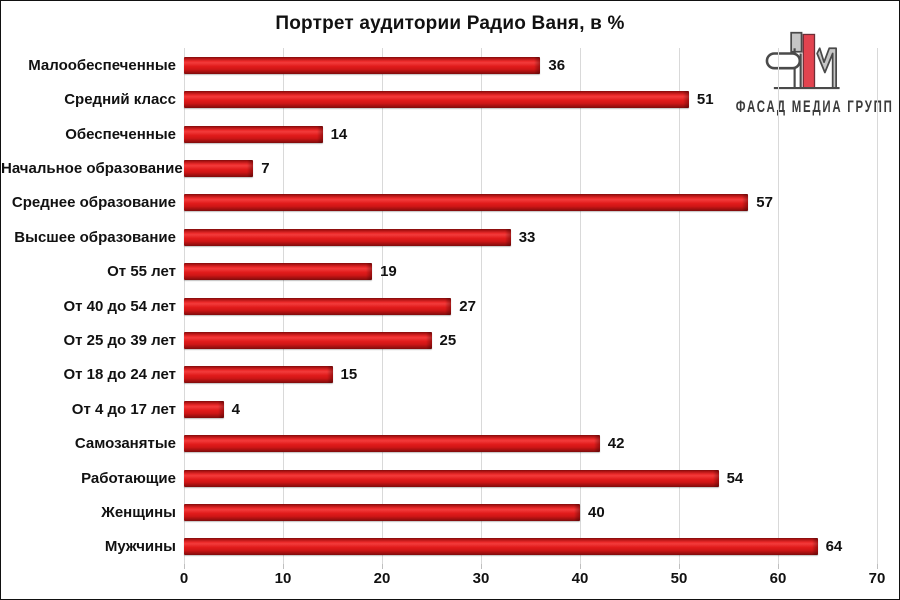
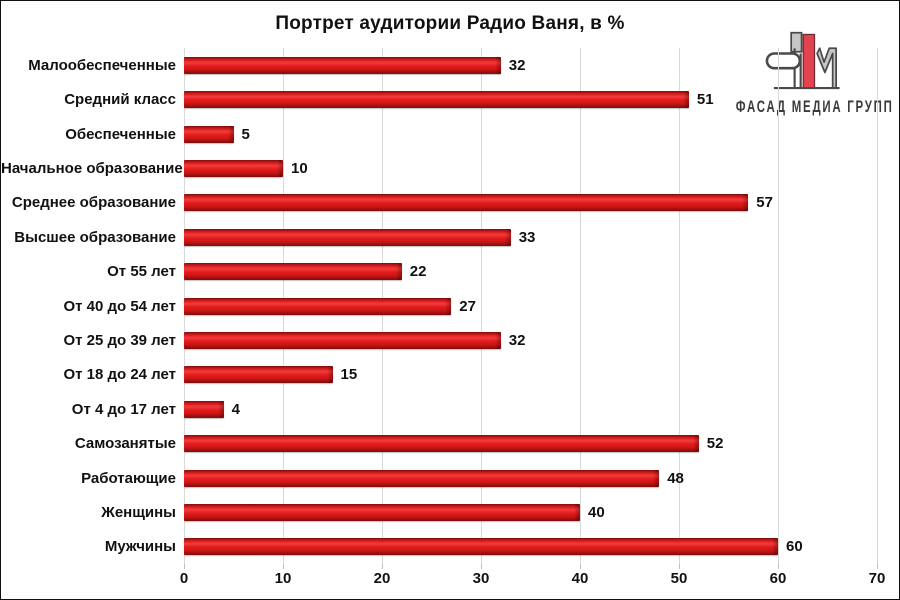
Малообеспеченные: 36 -> 32
Обеспеченные: 14 -> 5
Начальное образование: 7 -> 10
От 55 лет: 19 -> 22
От 25 до 39 лет: 25 -> 32
Самозанятые: 42 -> 52
Работающие: 54 -> 48
Мужчины: 64 -> 60
